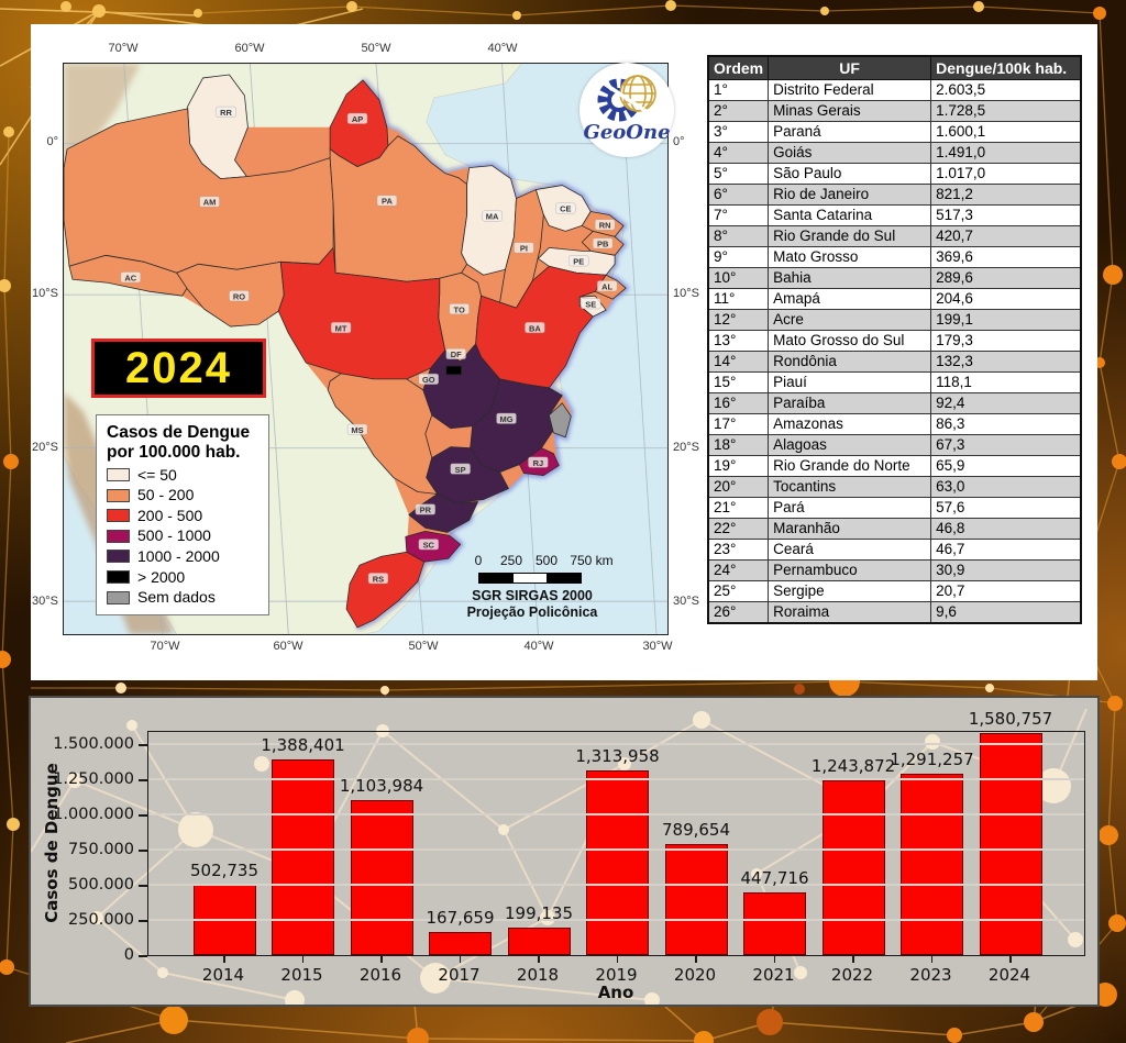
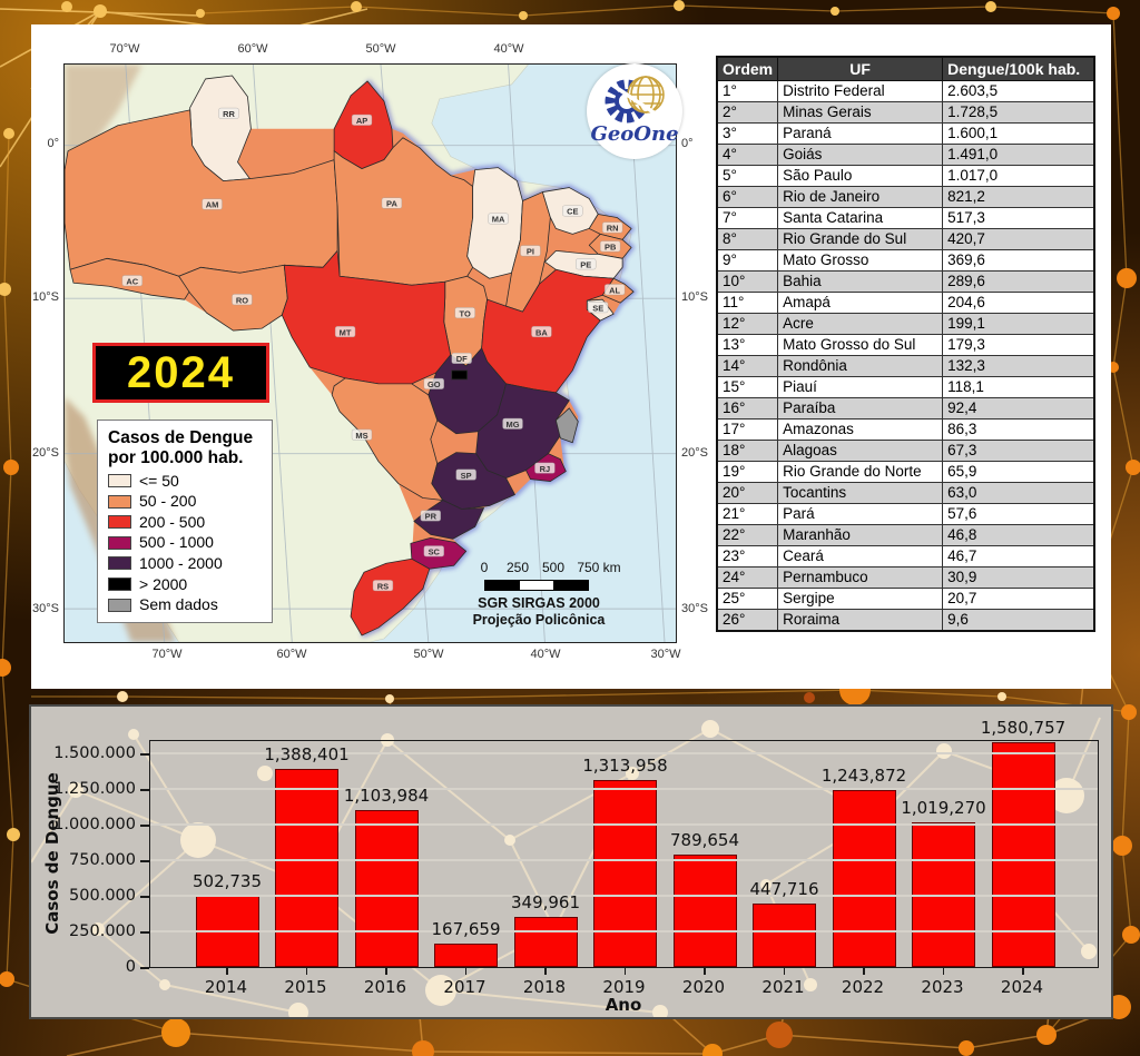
2018: 199,135 -> 349,961
2023: 1,291,257 -> 1,019,270
